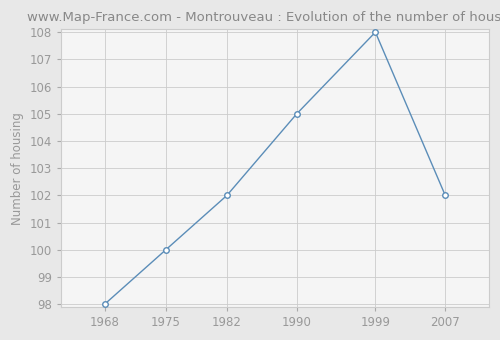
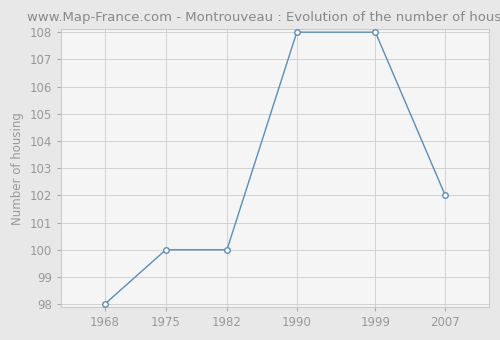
1982: 102 -> 100
1990: 105 -> 108
